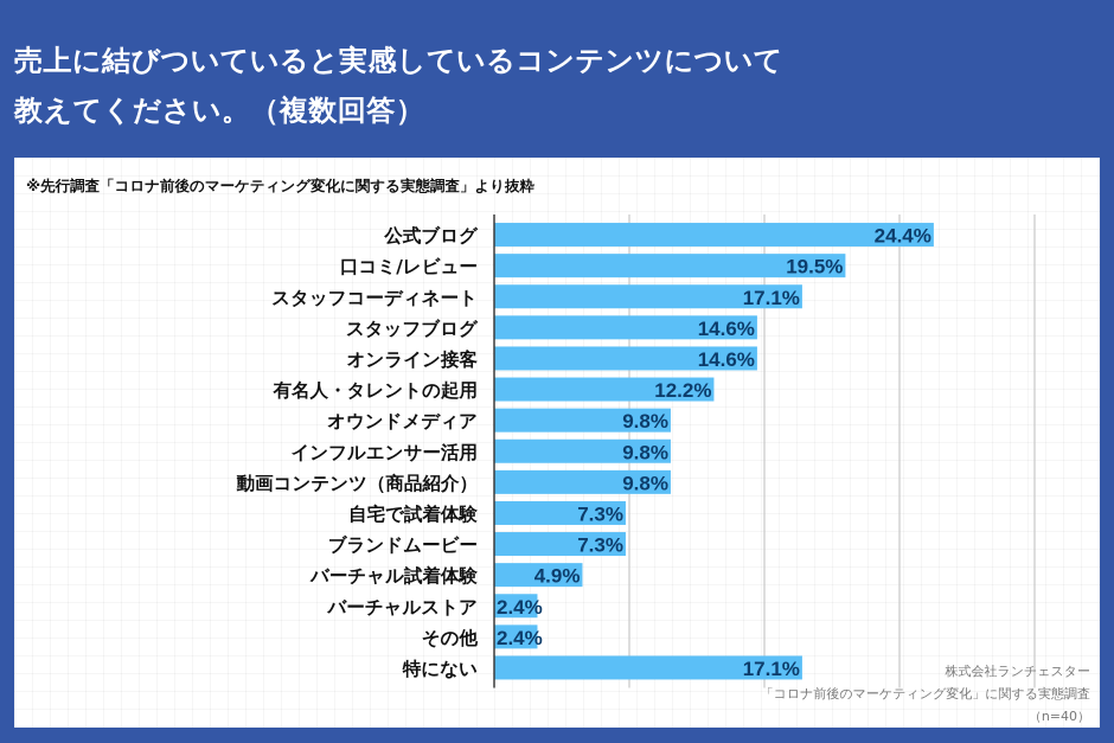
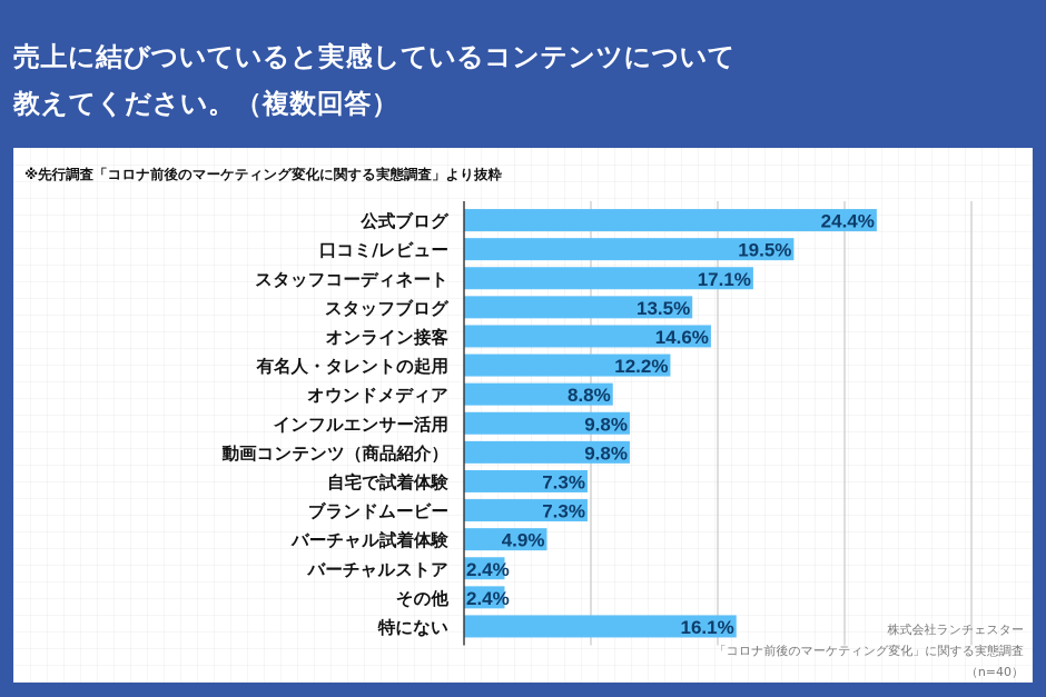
スタッフブログ: 14.6% -> 13.5%
オウンドメディア: 9.8% -> 8.8%
特にない: 17.1% -> 16.1%
